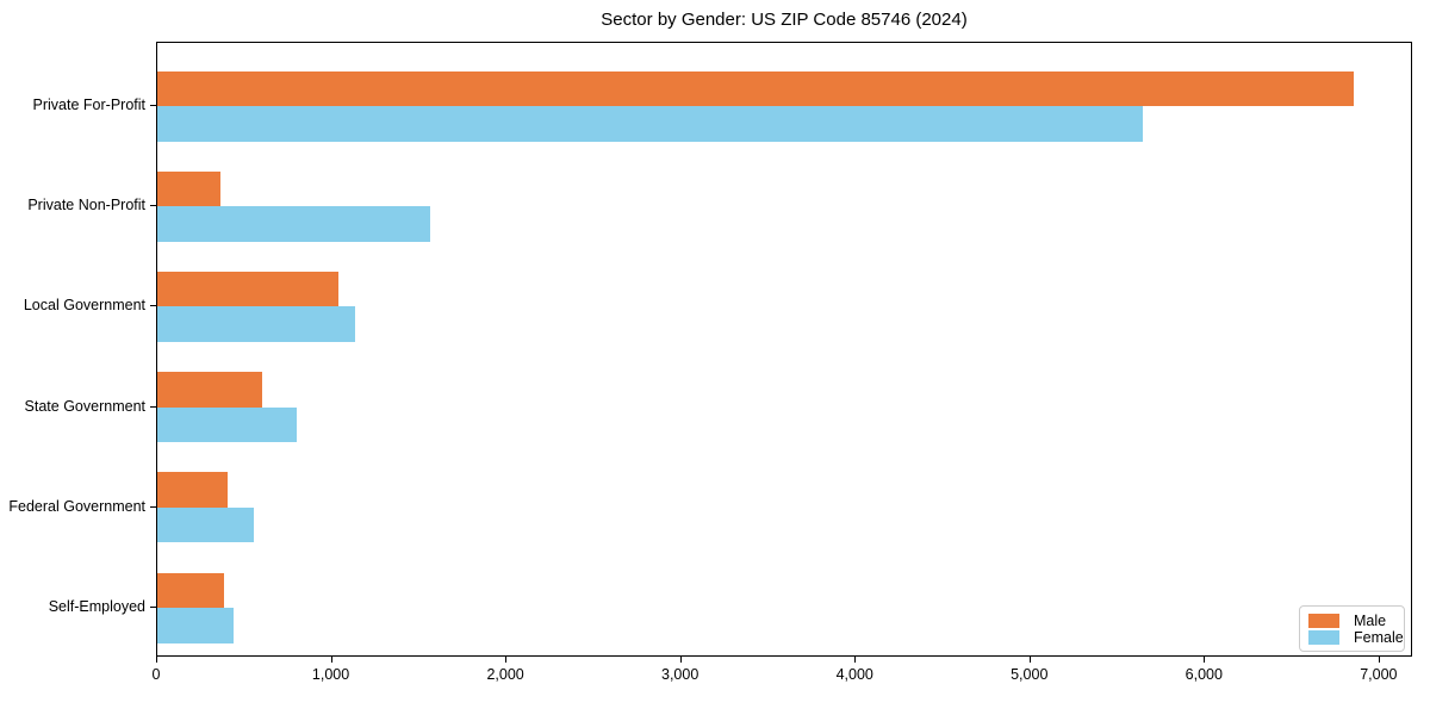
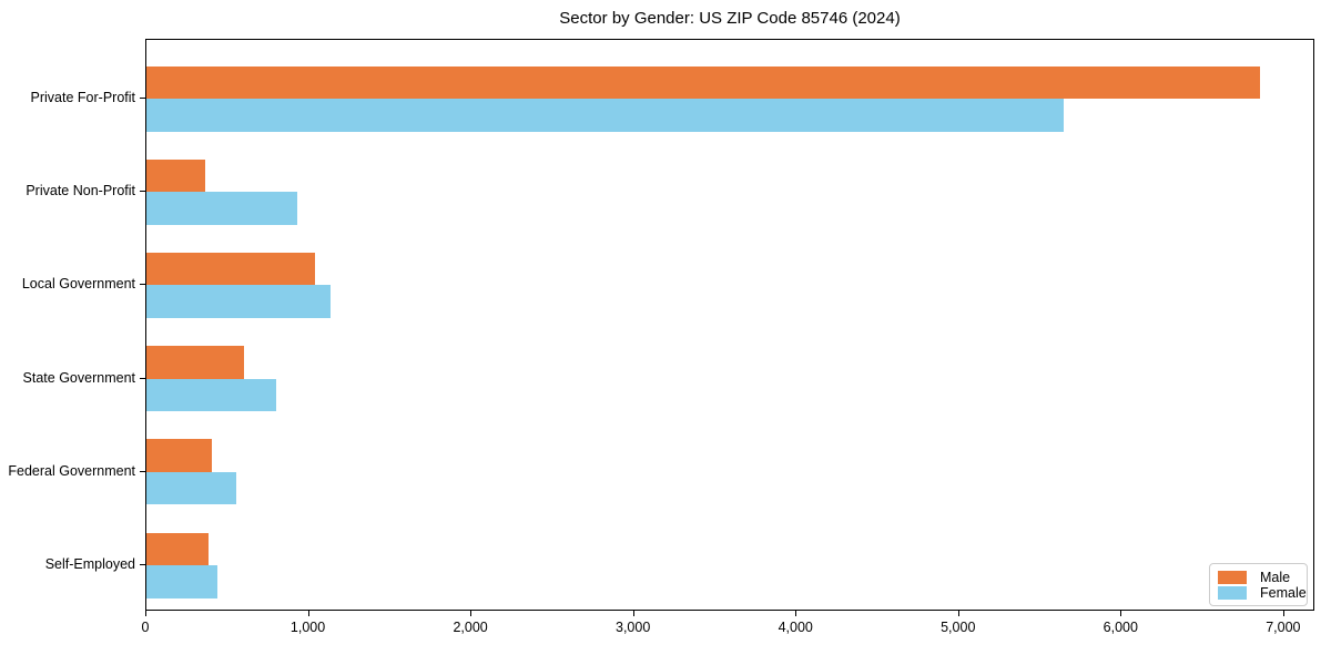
Female/Private Non-Profit: 1560 -> 930
